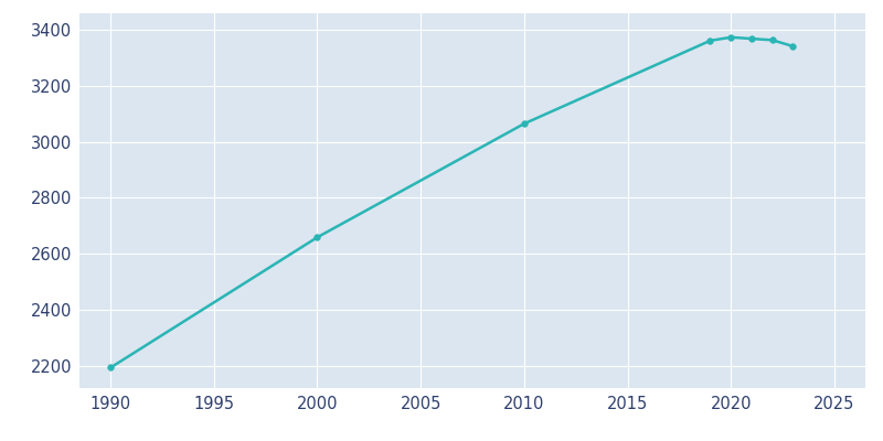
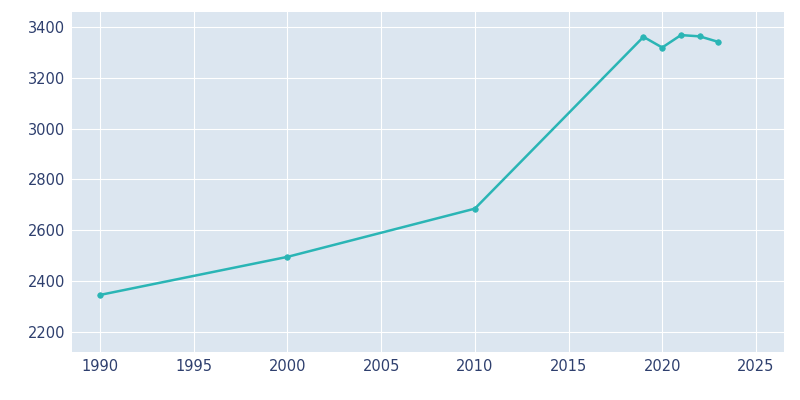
1990: 2193 -> 2345
2000: 2659 -> 2495
2010: 3065 -> 2685
2020: 3374 -> 3320
